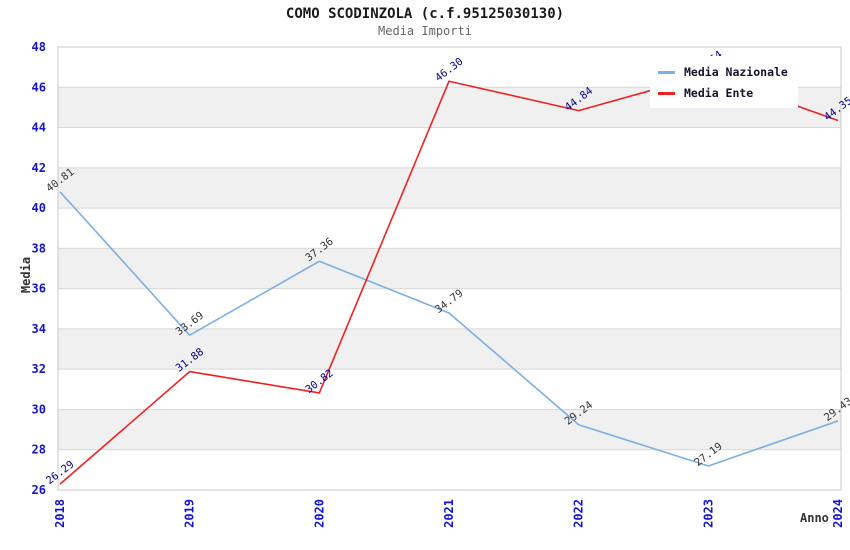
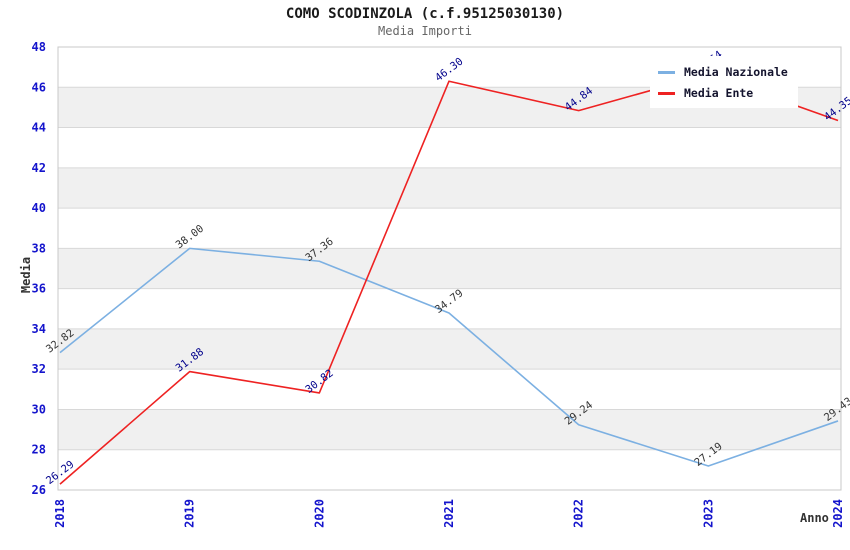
Media Nazionale/2018: 40.81 -> 32.82
Media Nazionale/2019: 33.69 -> 38.00
